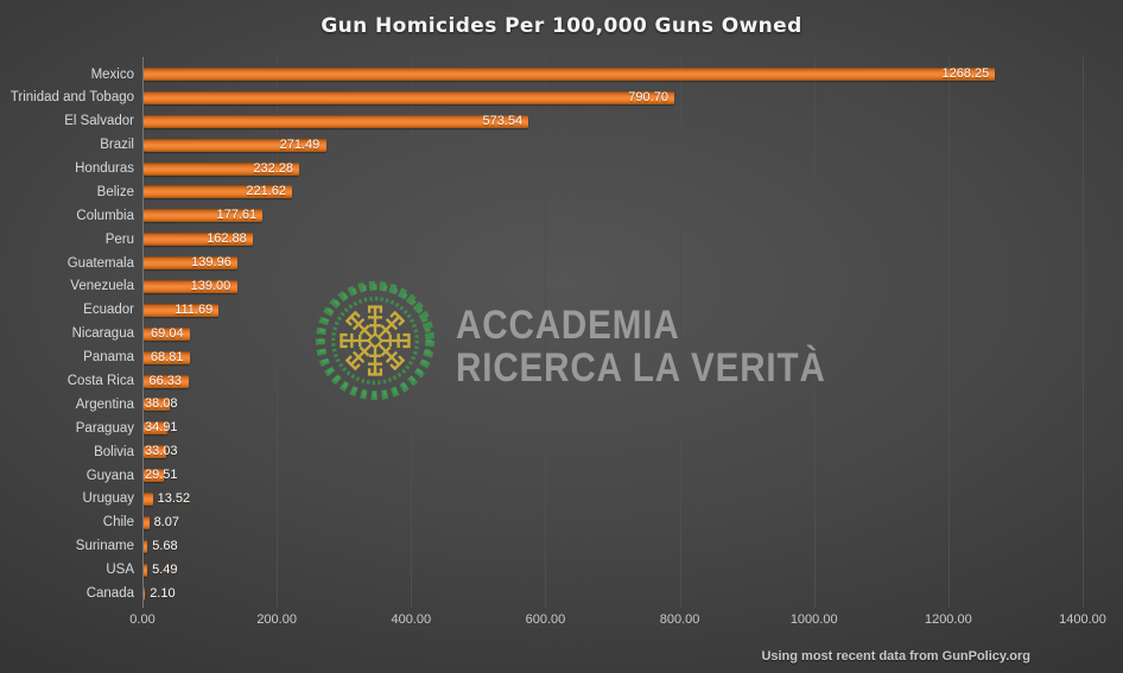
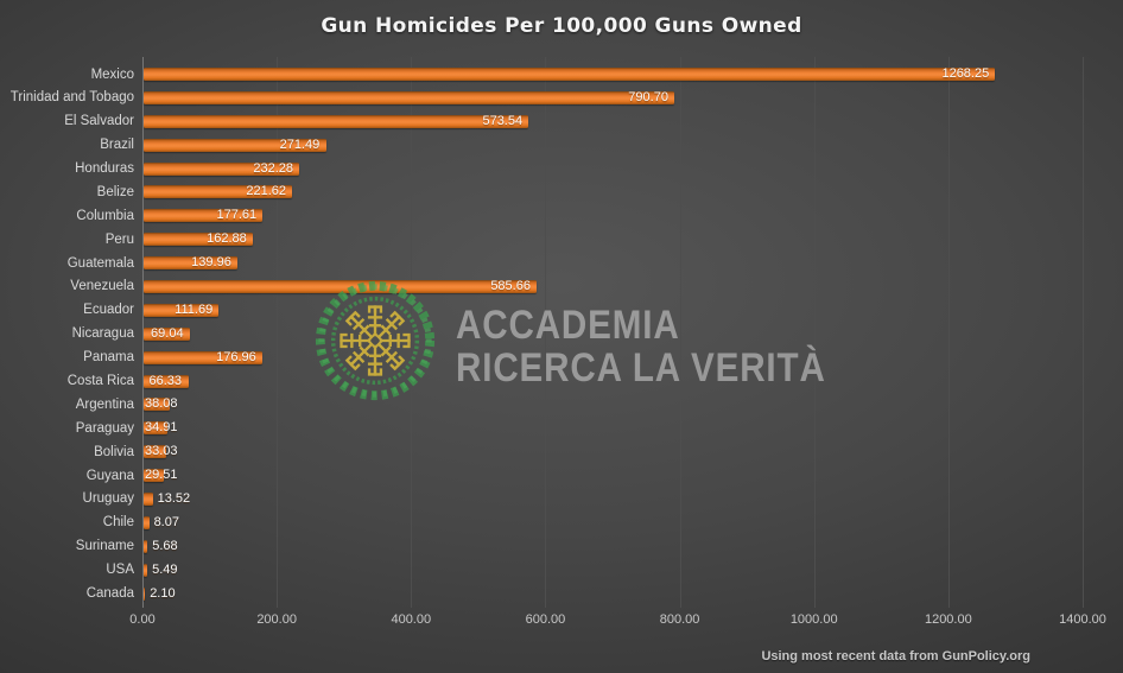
Venezuela: 139.00 -> 585.66
Panama: 68.81 -> 176.96
